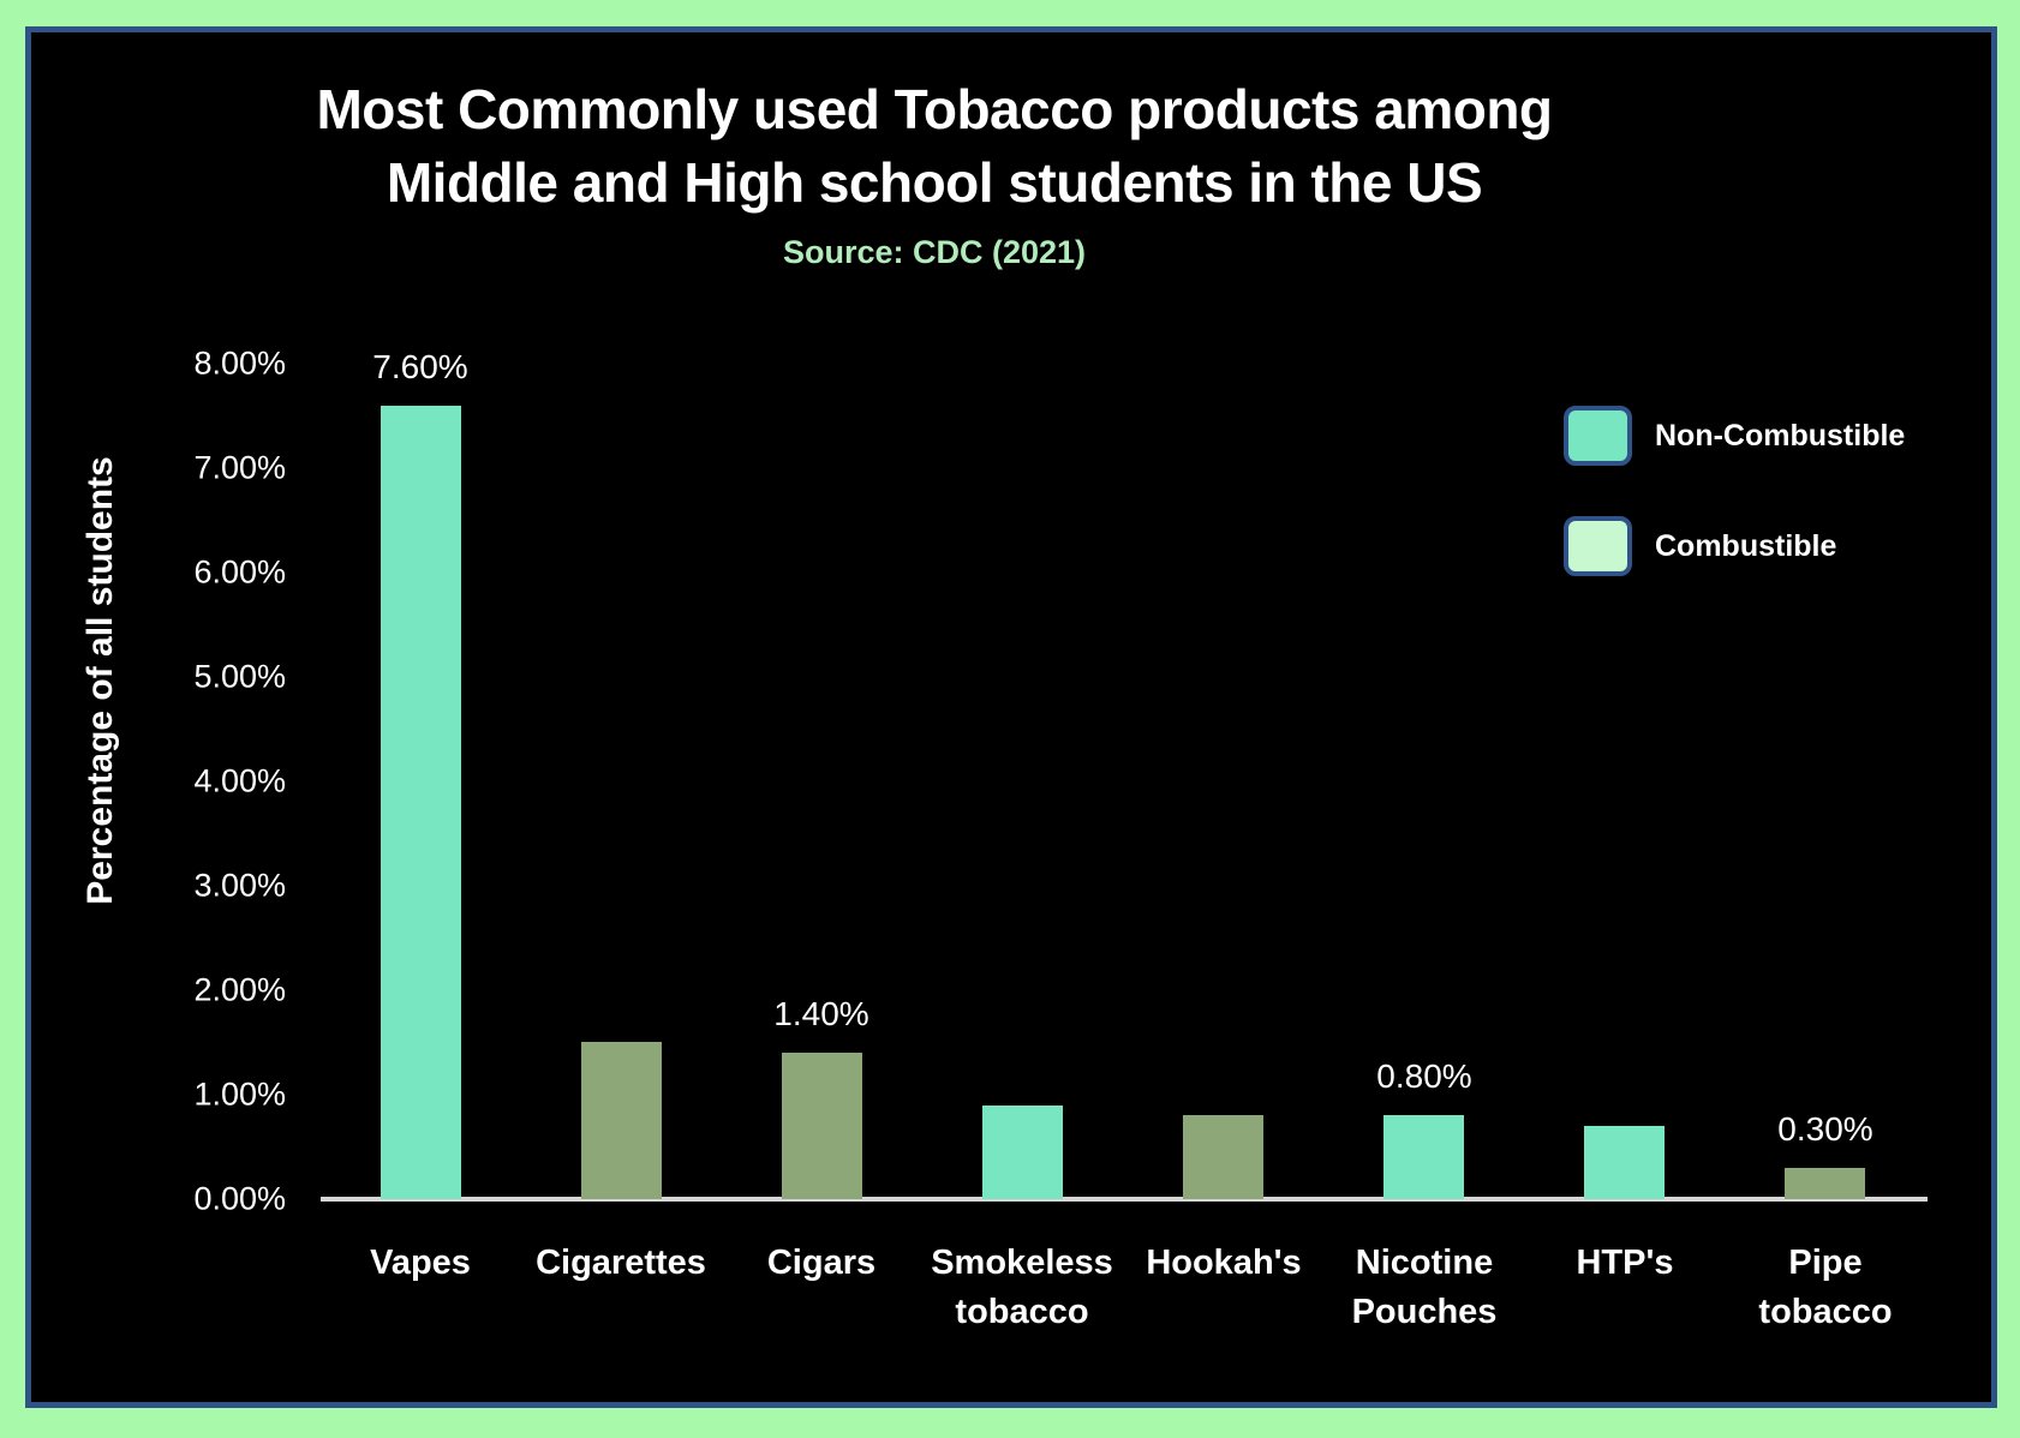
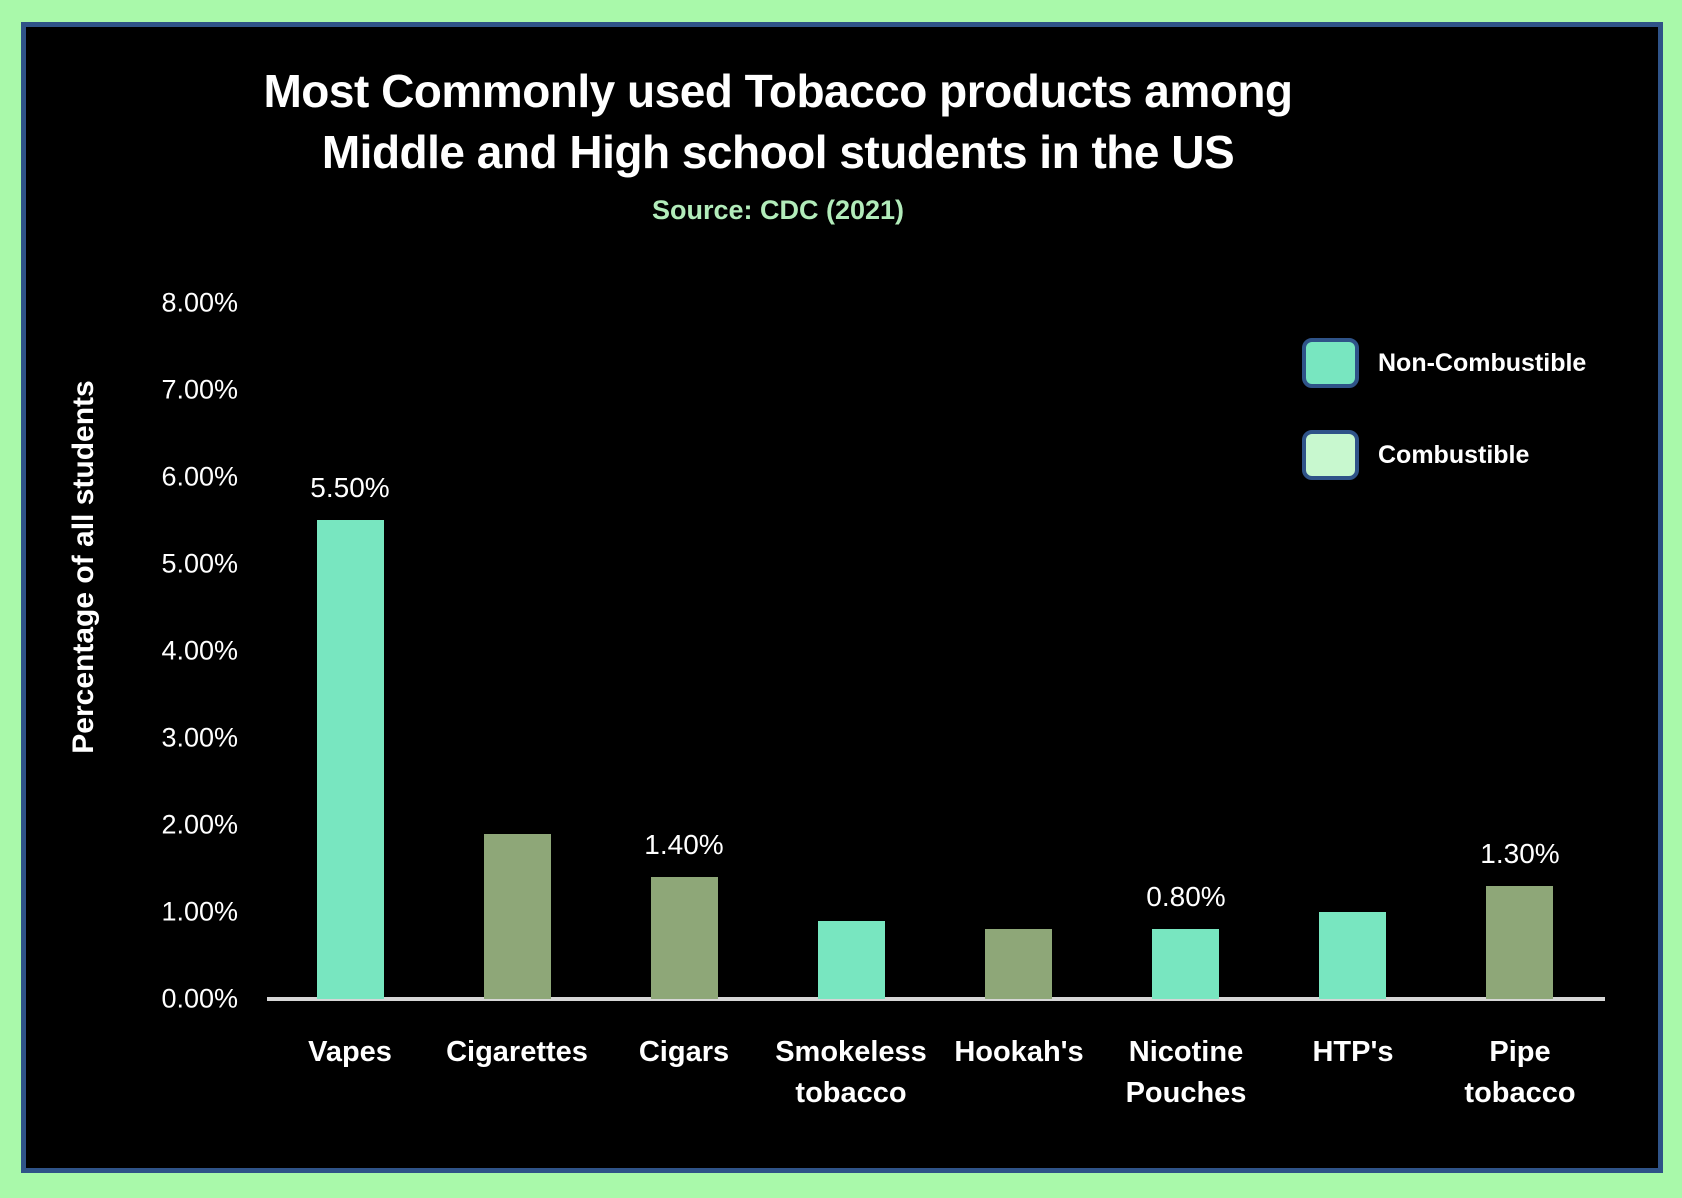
Vapes: 7.60% -> 5.50%
Cigarettes: 1.5% -> 1.9%
HTP's: 0.7% -> 1.0%
Pipe tobacco: 0.30% -> 1.30%
